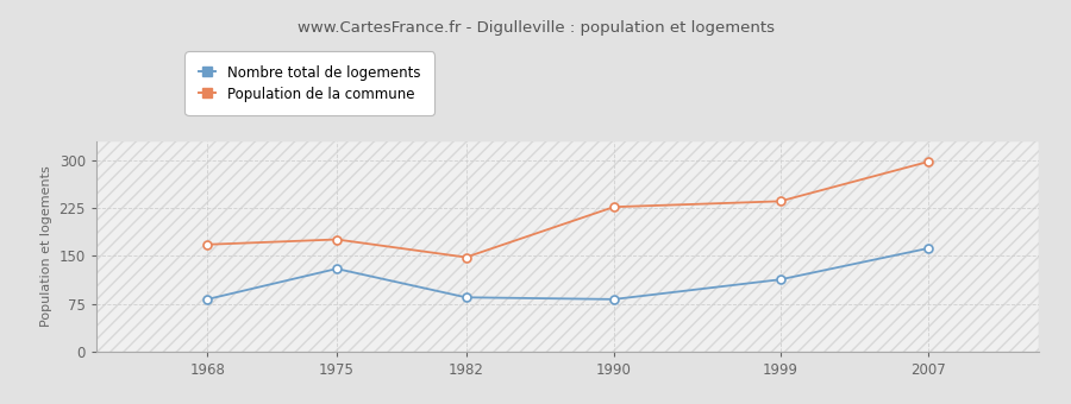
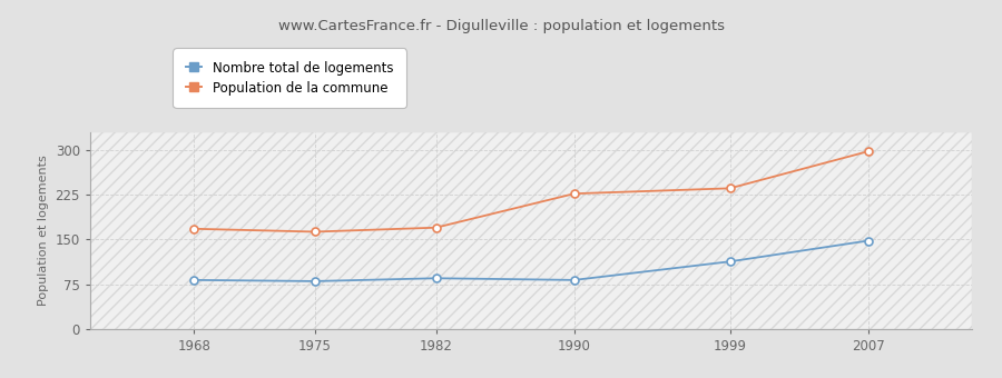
Nombre total de logements/1975: 130 -> 80
Population de la commune/1975: 176 -> 163
Population de la commune/1982: 148 -> 170
Nombre total de logements/2007: 162 -> 148
